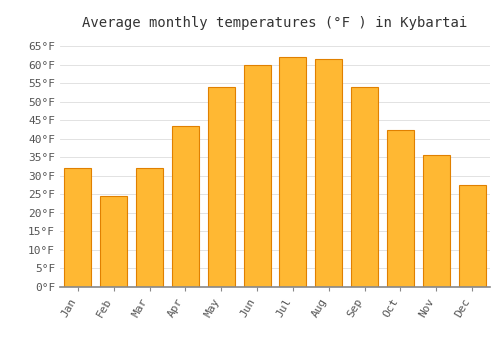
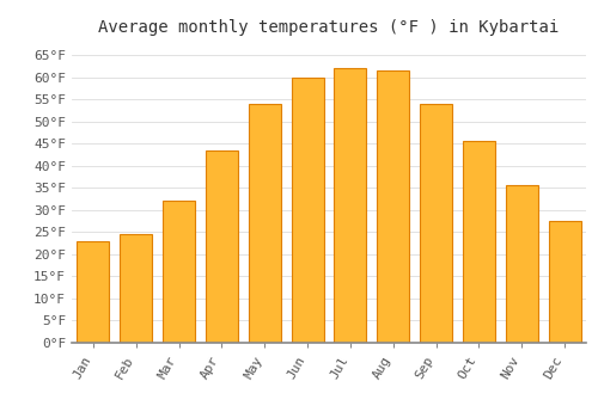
Jan: 32.0°F -> 23.0°F
Oct: 42.5°F -> 45.5°F
